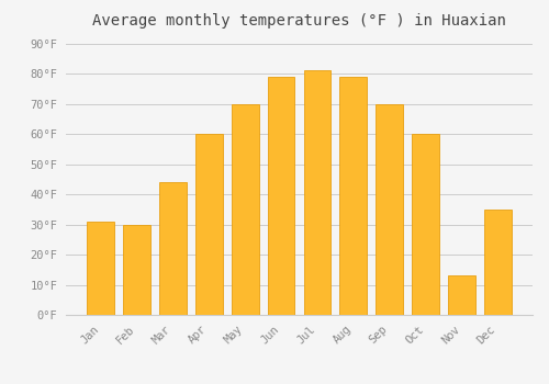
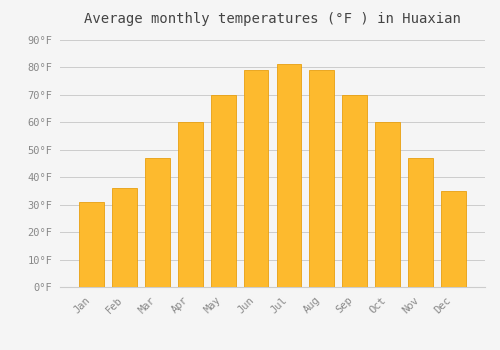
Feb: 30°F -> 36°F
Mar: 44°F -> 47°F
Nov: 13°F -> 47°F
